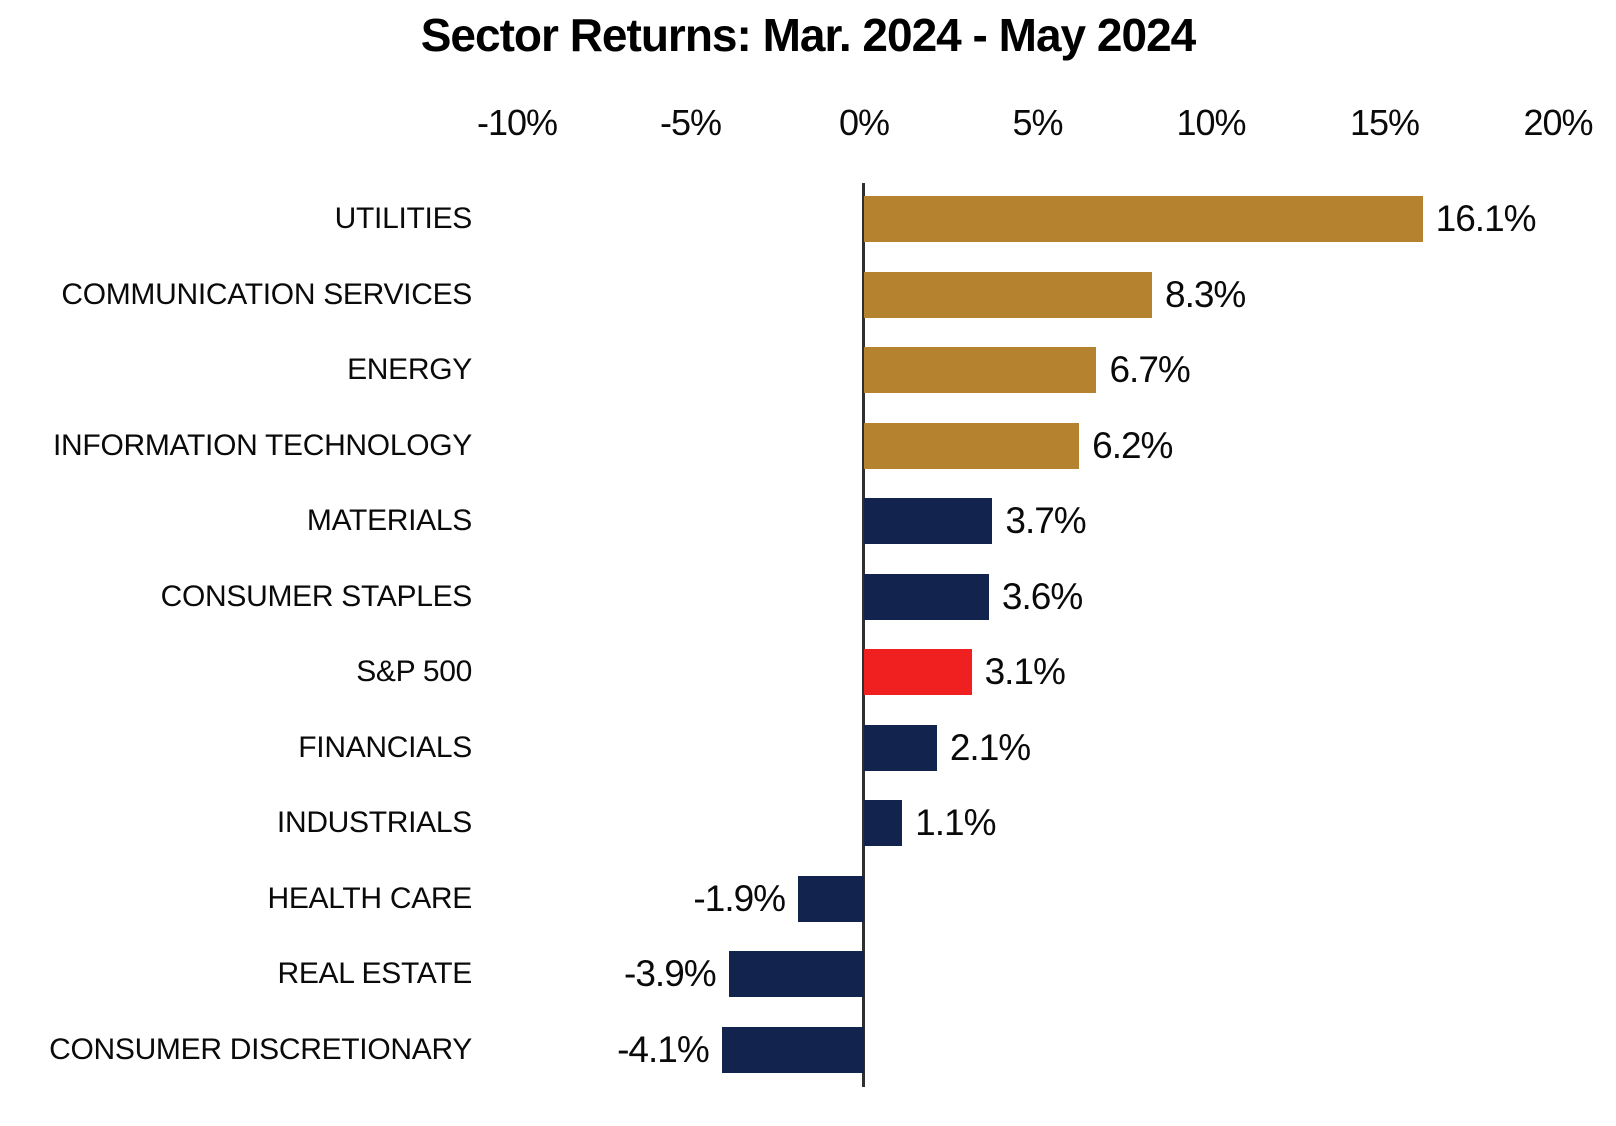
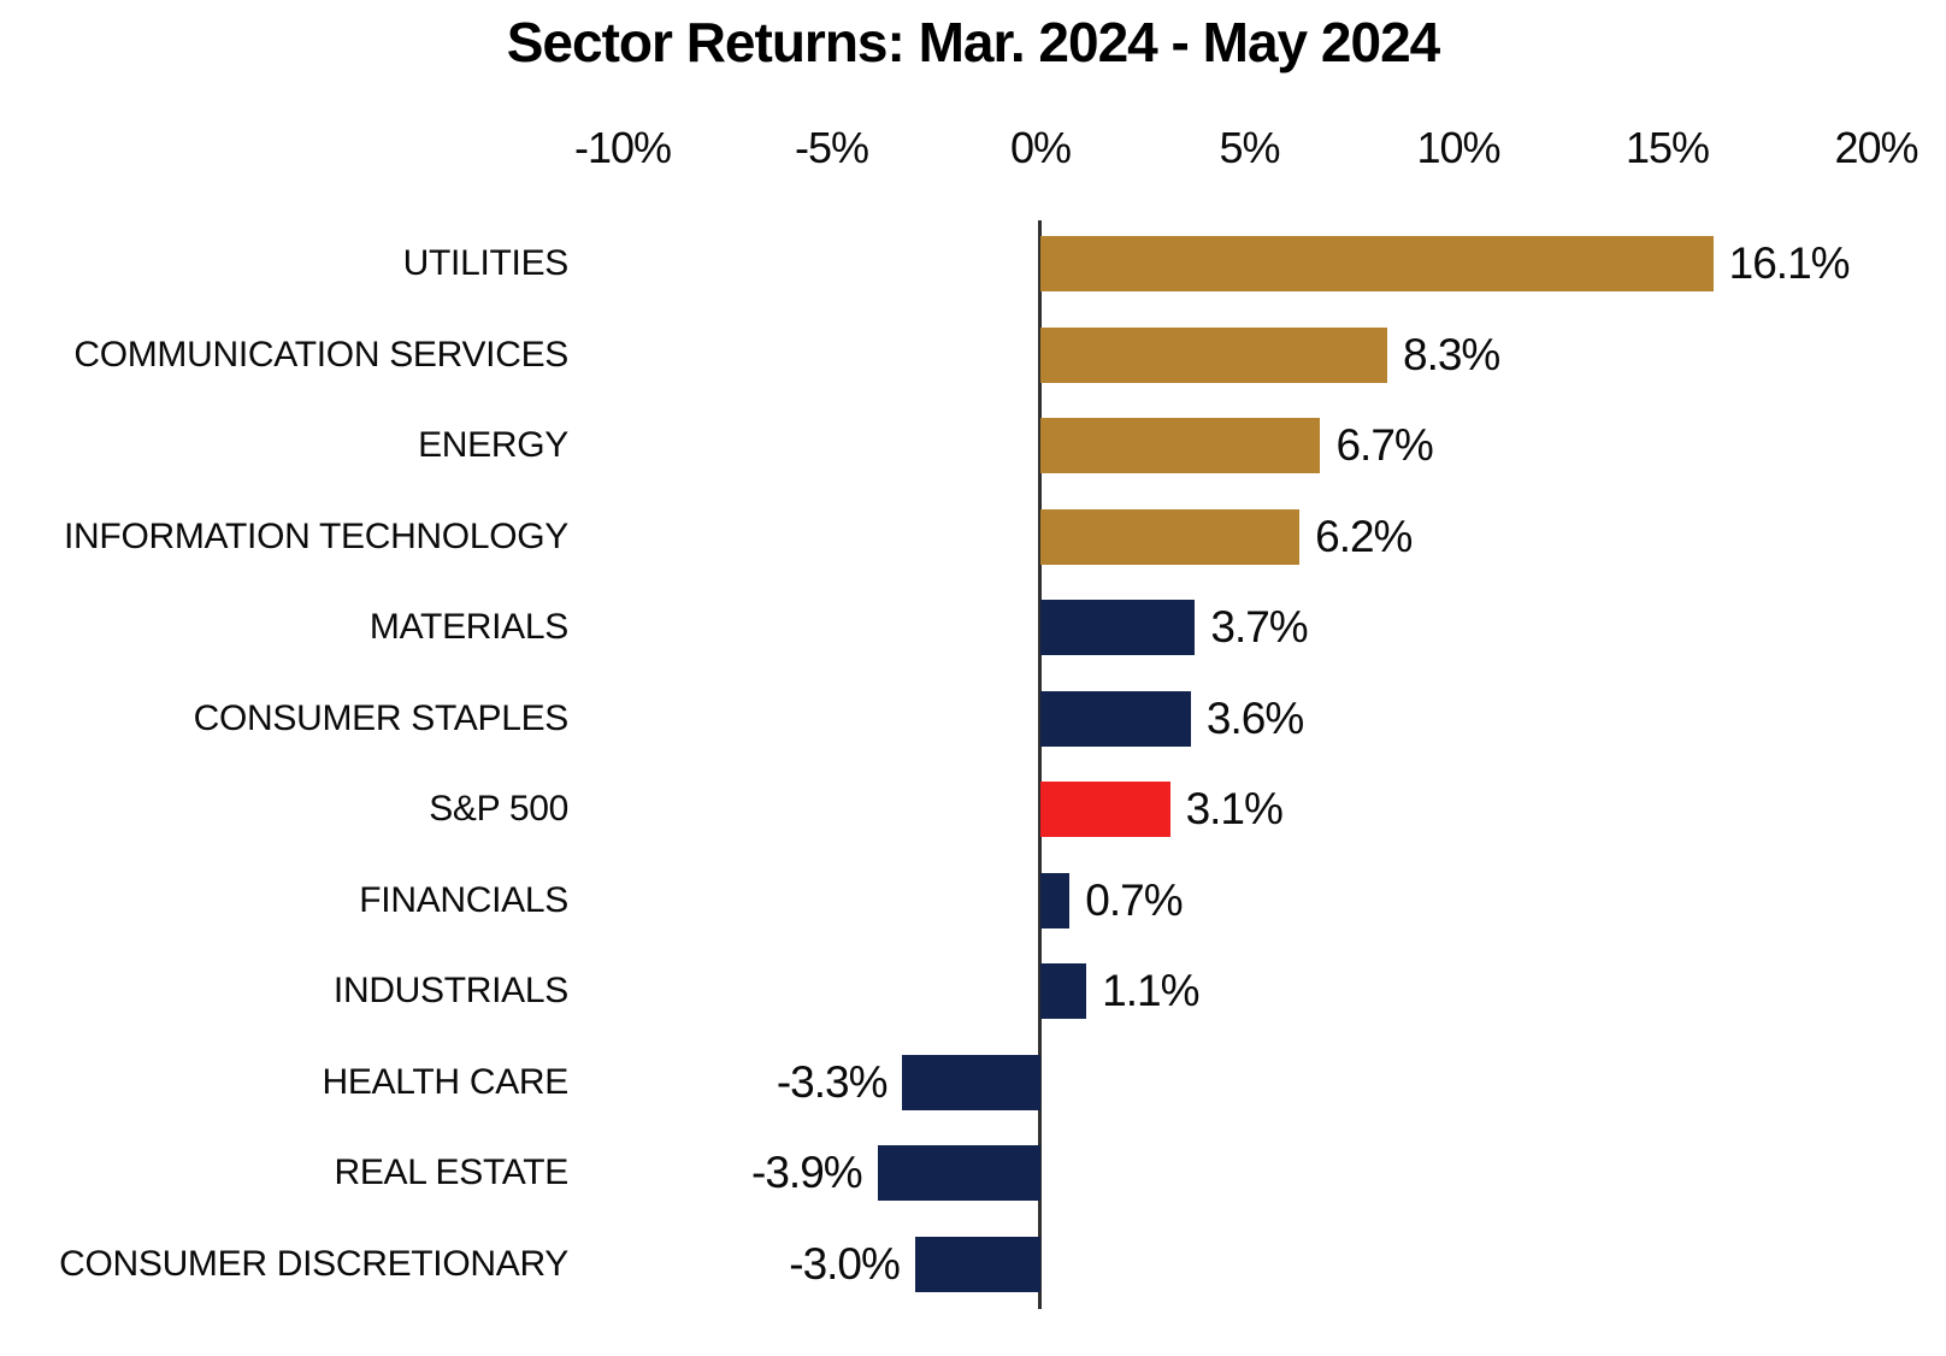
FINANCIALS: 2.1% -> 0.7%
HEALTH CARE: -1.9% -> -3.3%
CONSUMER DISCRETIONARY: -4.1% -> -3.0%
